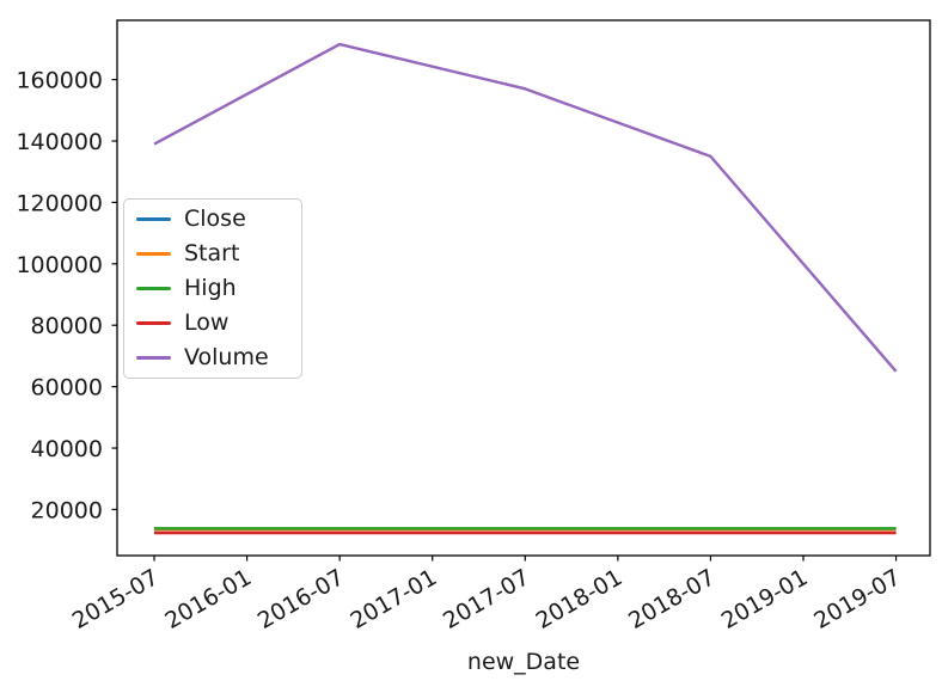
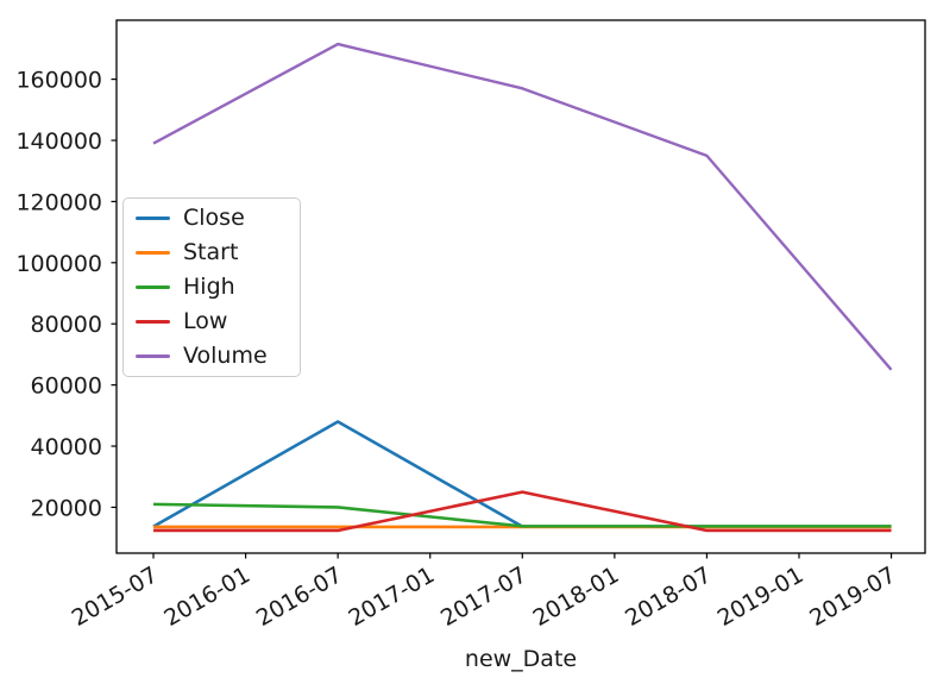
High/2015-07: 14000 -> 21000
Close/2016-07: 14000 -> 48000
High/2016-07: 14000 -> 20000
Low/2017-07: 12000 -> 25000
